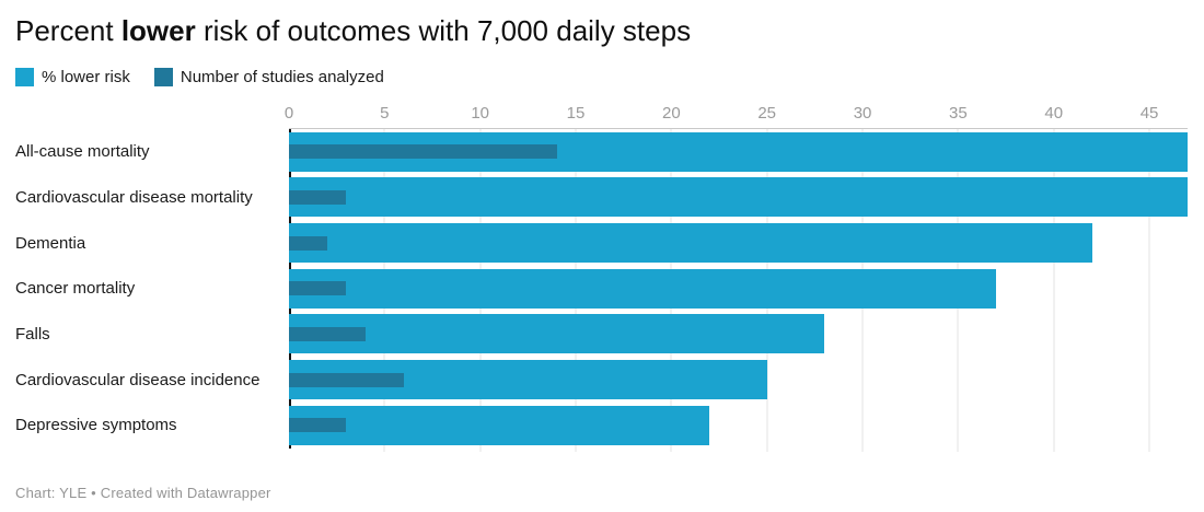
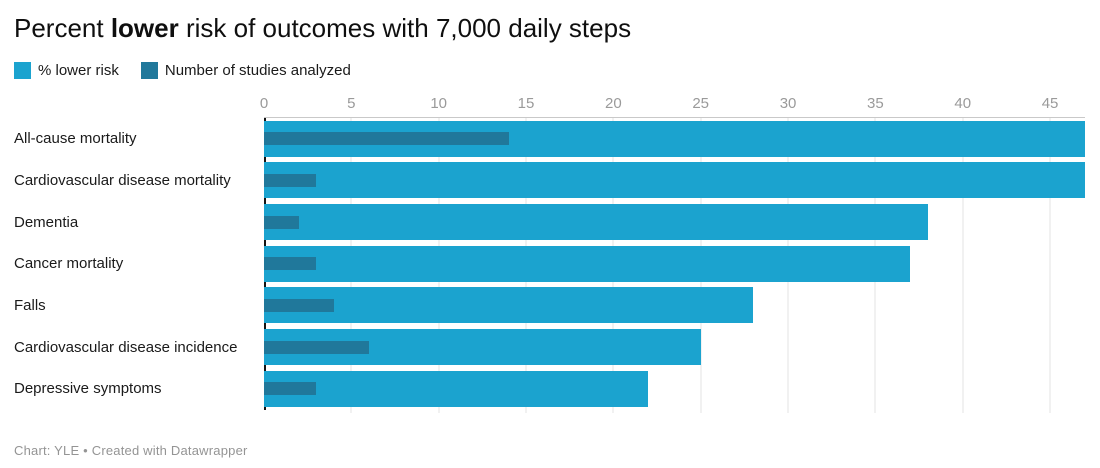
% lower risk/Dementia: 42 -> 38
